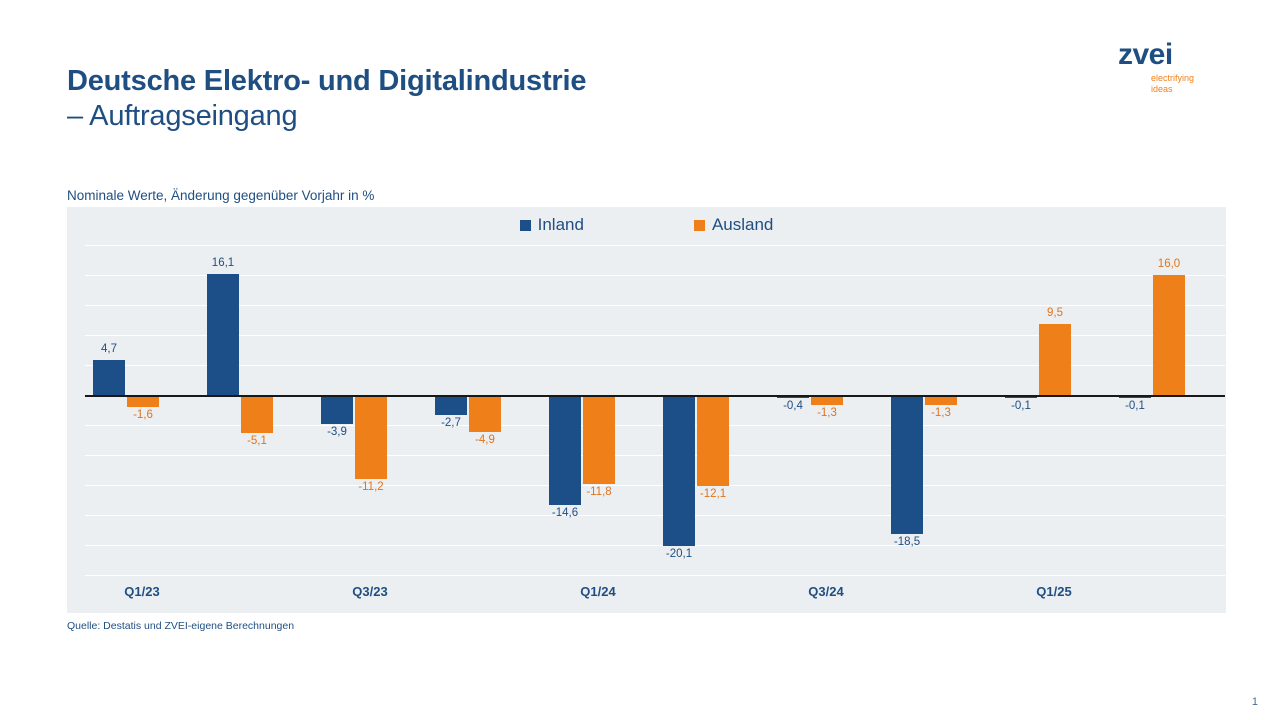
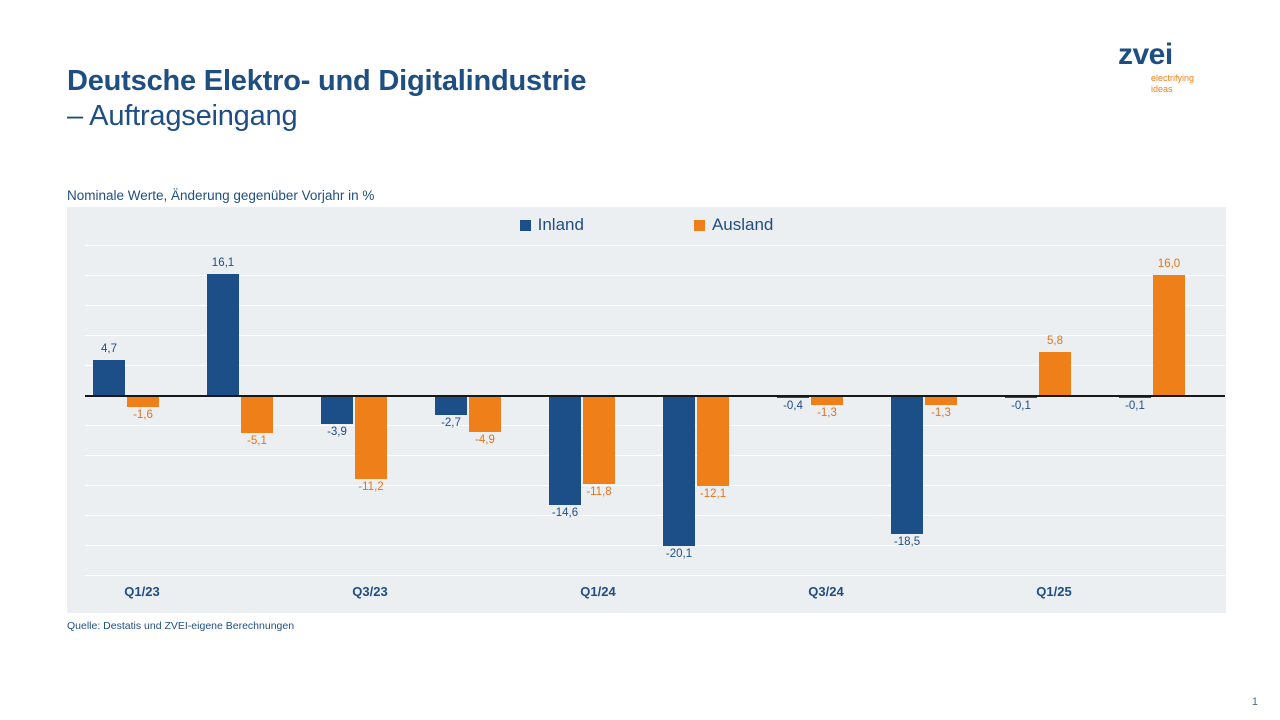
Ausland/Q1/25: 9,5 -> 5,8
